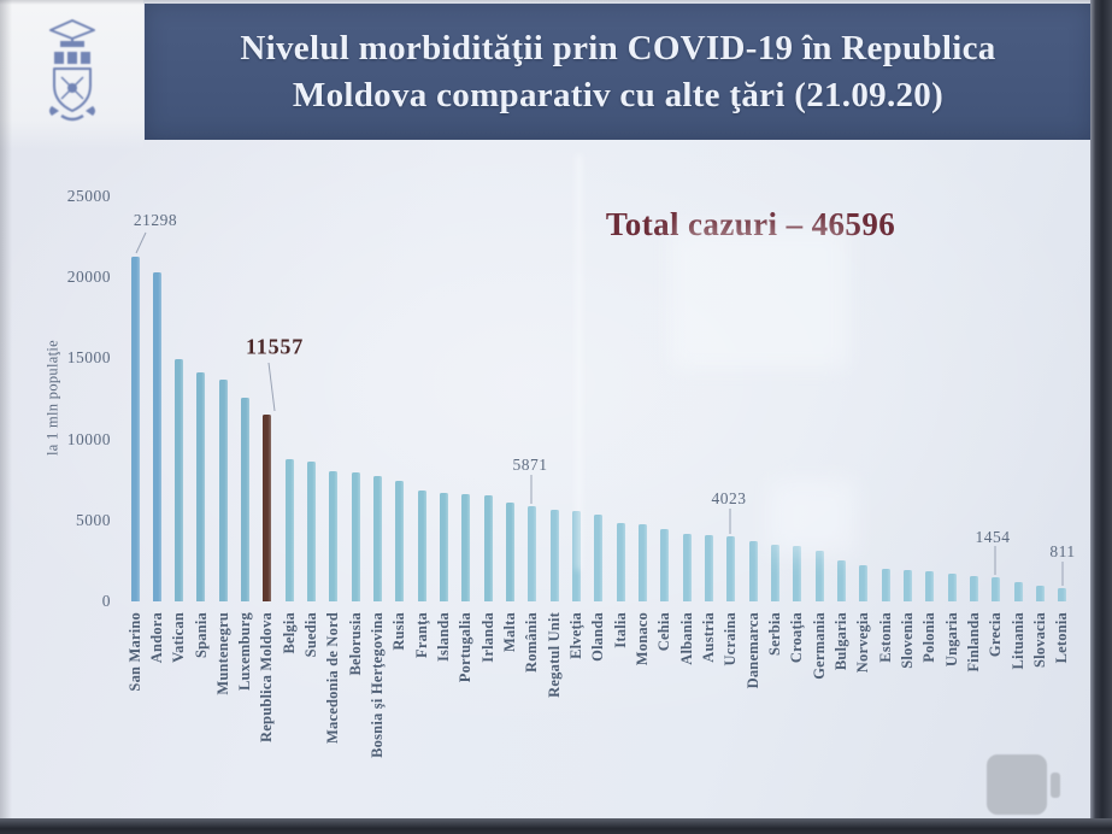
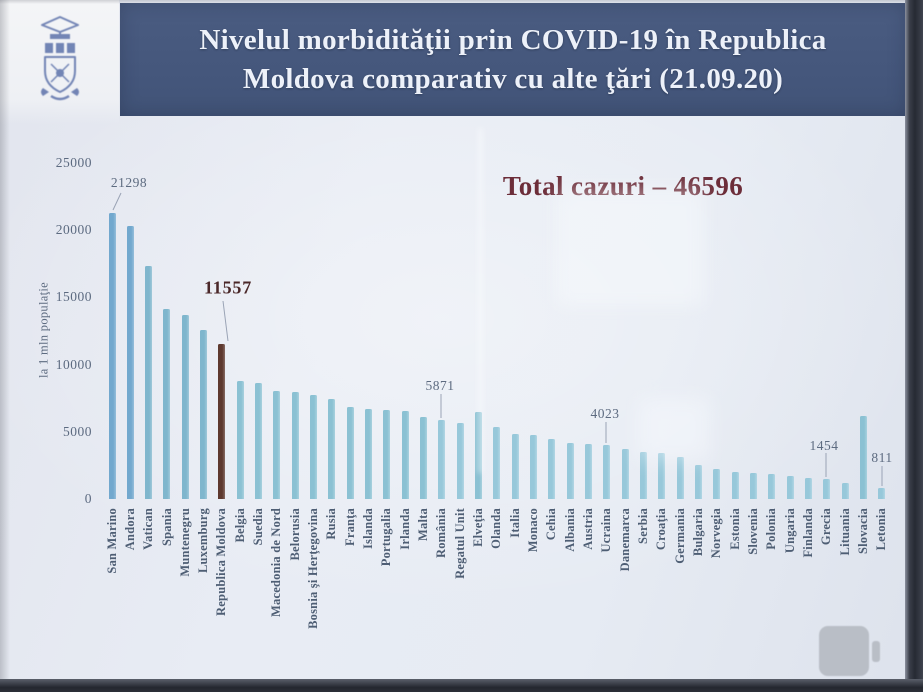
Vatican: 15000 -> 17300
Elveţia: 5600 -> 6500
Slovacia: 1000 -> 6200
